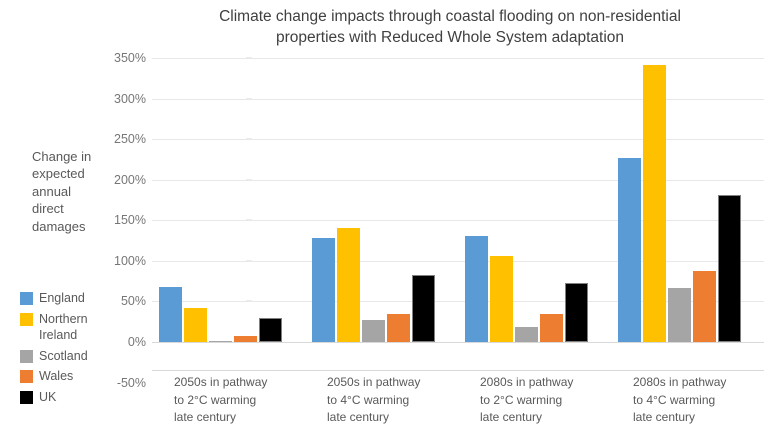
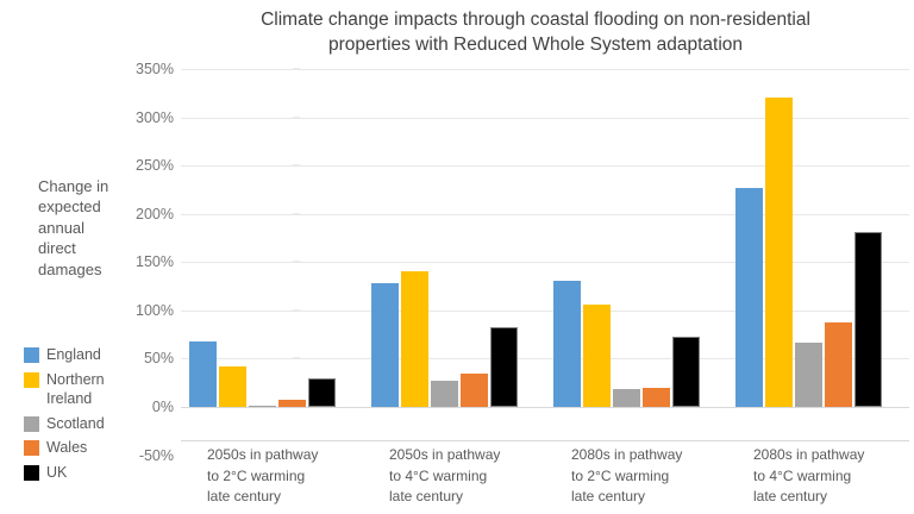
Wales/2080s in pathway to 2°C warming late century: 40% -> 20%
Northern Ireland/2080s in pathway to 4°C warming late century: 340% -> 320%
